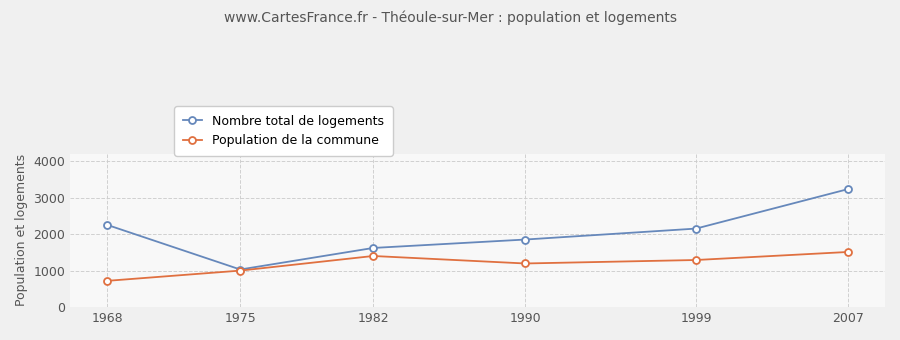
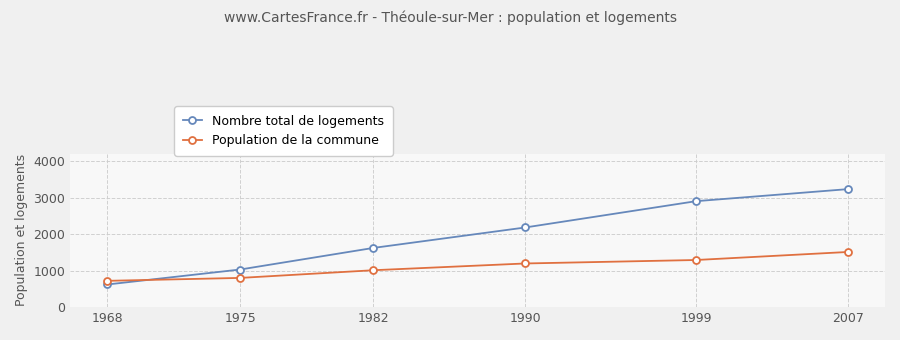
Nombre total de logements/1968: 2250 -> 620
Population de la commune/1975: 1000 -> 800
Population de la commune/1982: 1400 -> 1010
Nombre total de logements/1990: 1850 -> 2180
Nombre total de logements/1999: 2150 -> 2900
